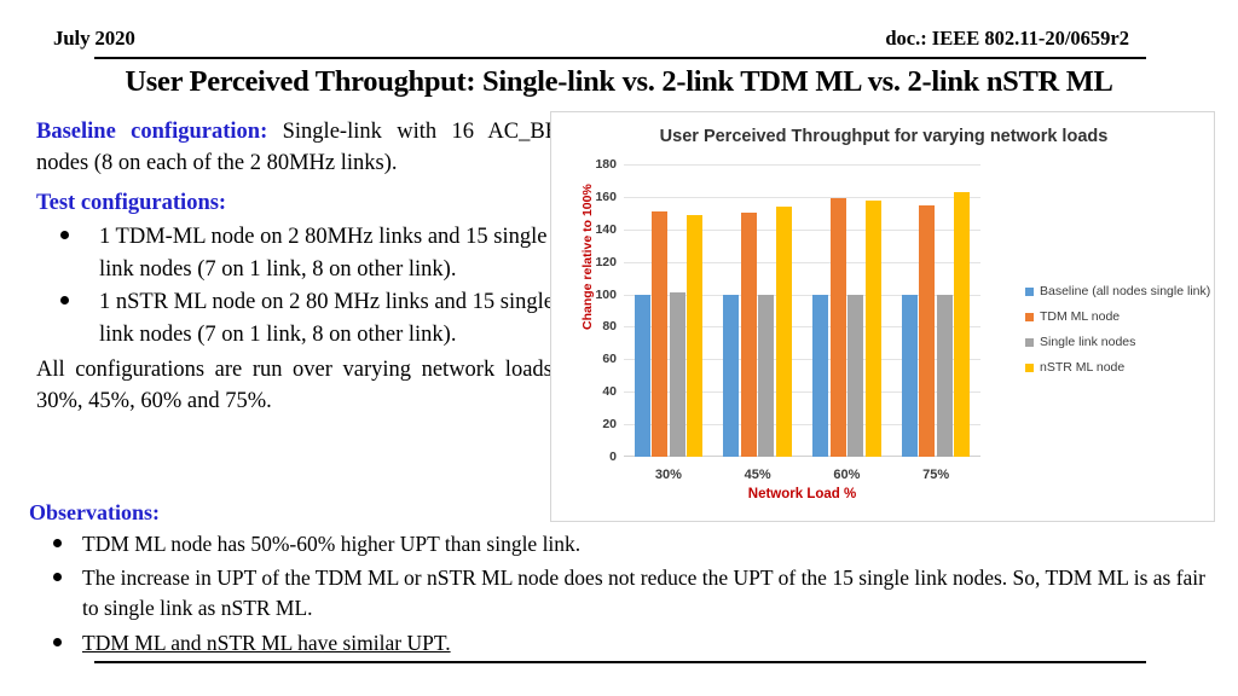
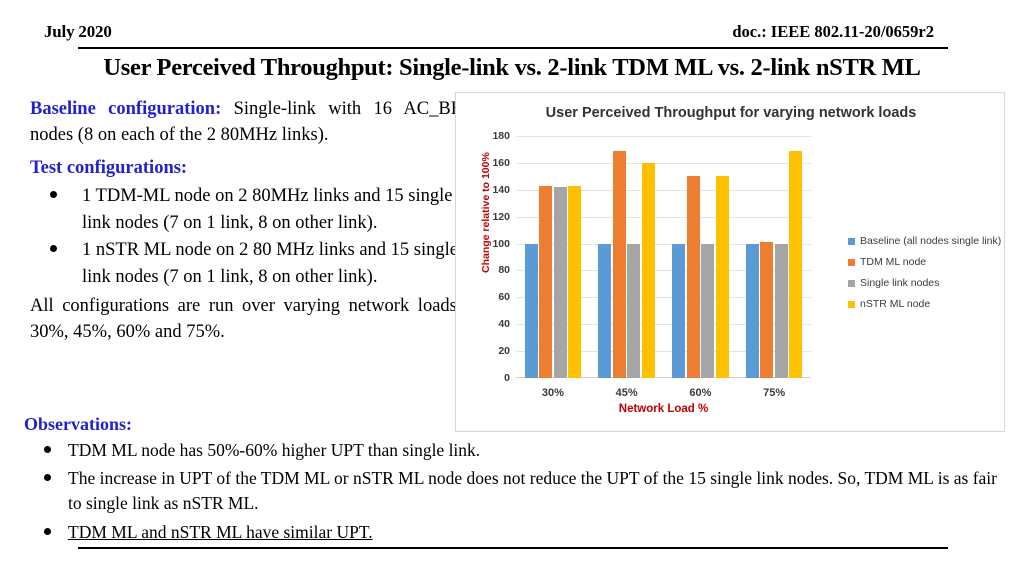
TDM ML node/30%: 151 -> 143
Single link nodes/30%: 101 -> 142
nSTR ML node/30%: 149 -> 143
TDM ML node/45%: 150 -> 169
nSTR ML node/45%: 154 -> 160
TDM ML node/60%: 159 -> 150
nSTR ML node/60%: 158 -> 150
TDM ML node/75%: 155 -> 101
nSTR ML node/75%: 163 -> 169
